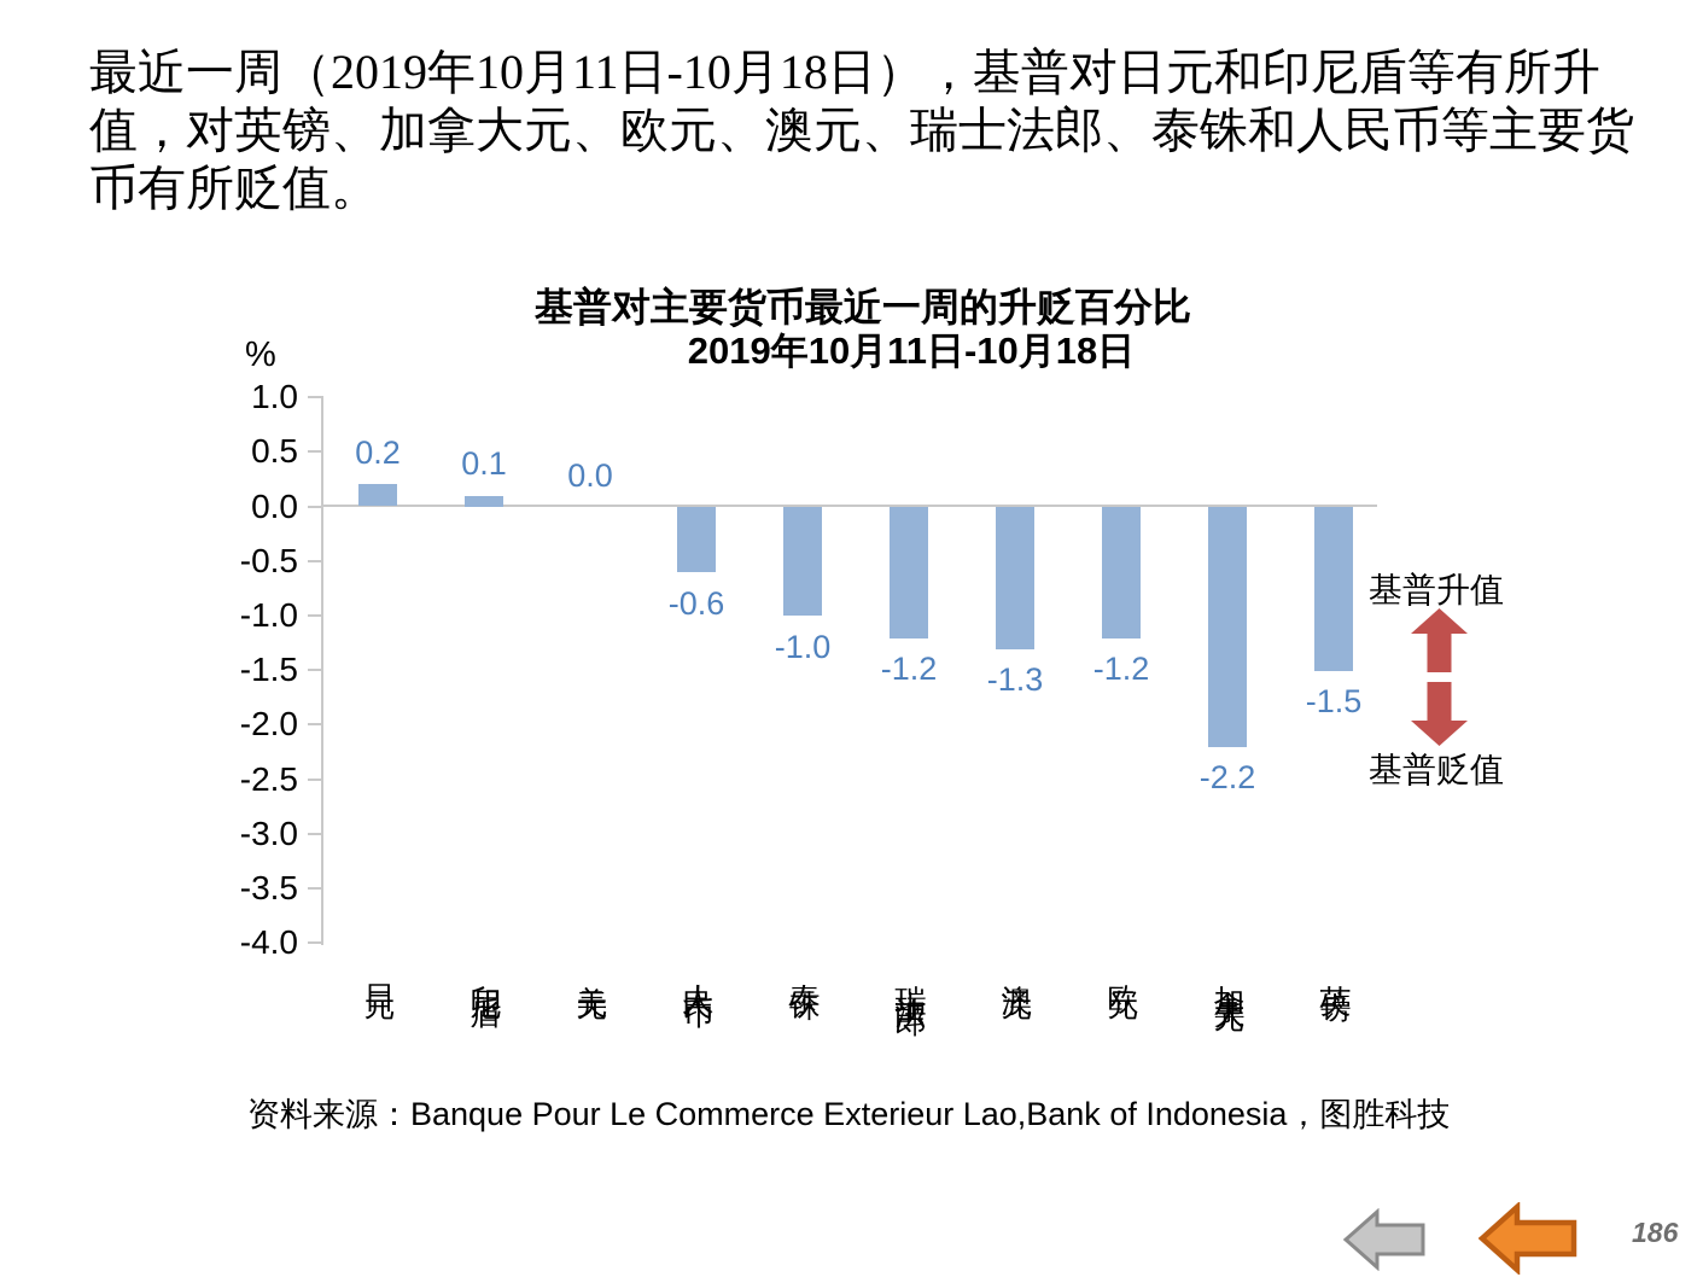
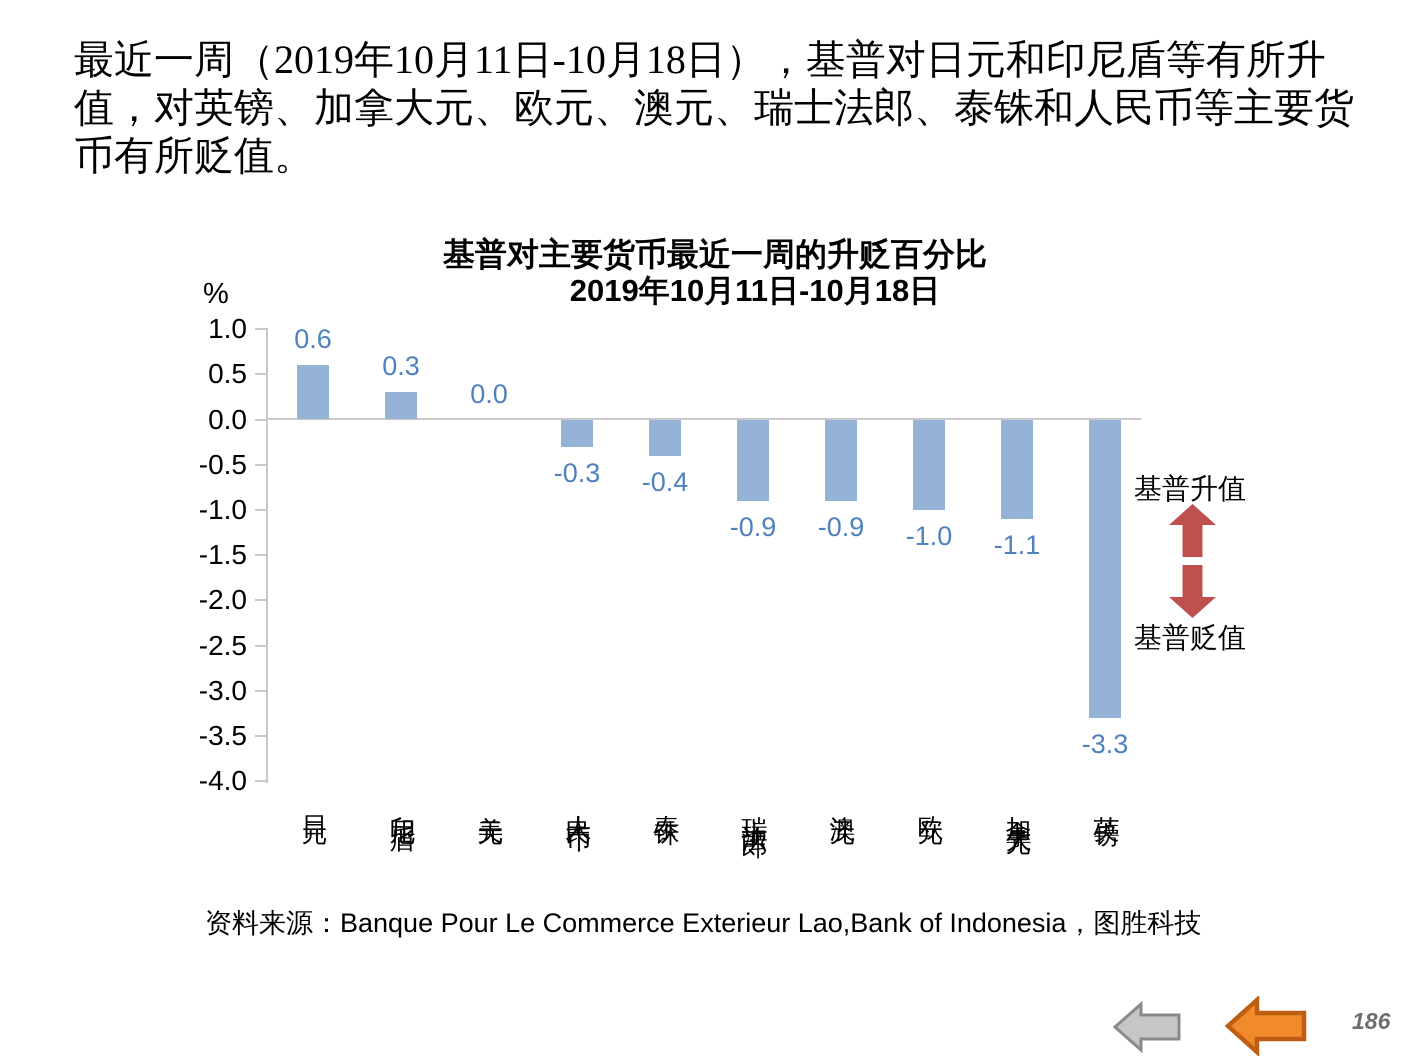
日元: 0.2 -> 0.6
印尼盾: 0.1 -> 0.3
人民币: -0.6 -> -0.3
泰铢: -1.0 -> -0.4
瑞士法郎: -1.2 -> -0.9
澳元: -1.3 -> -0.9
欧元: -1.2 -> -1.0
加拿大元: -2.2 -> -1.1
英镑: -1.5 -> -3.3
